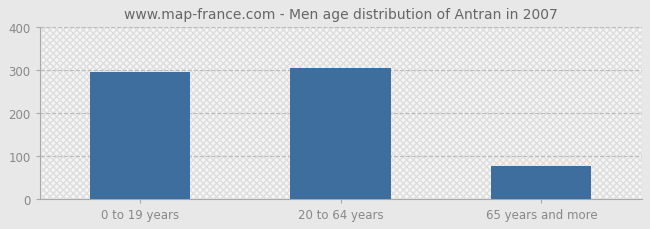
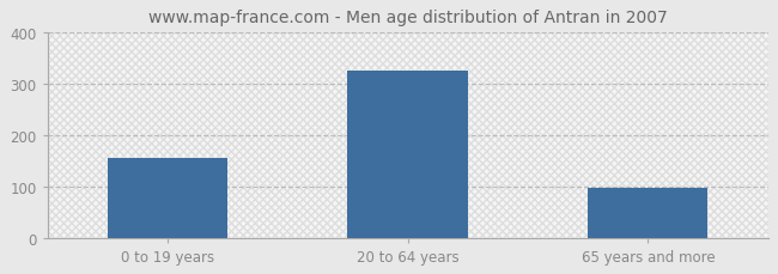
0 to 19 years: 295 -> 155
20 to 64 years: 305 -> 325
65 years and more: 75 -> 98
